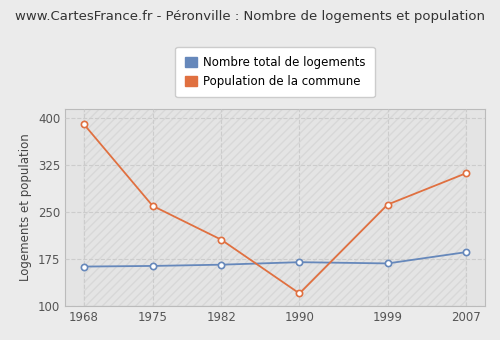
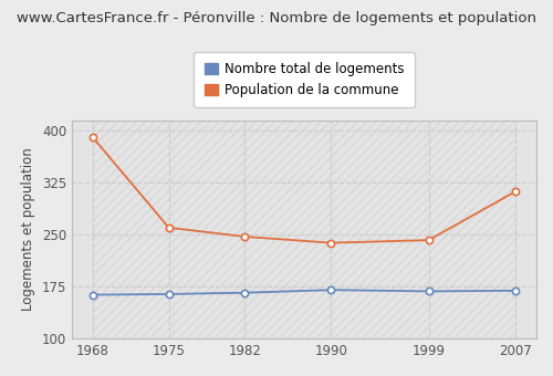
Population de la commune/1982: 206 -> 247
Population de la commune/1990: 120 -> 238
Population de la commune/1999: 262 -> 242
Nombre total de logements/2007: 186 -> 169
